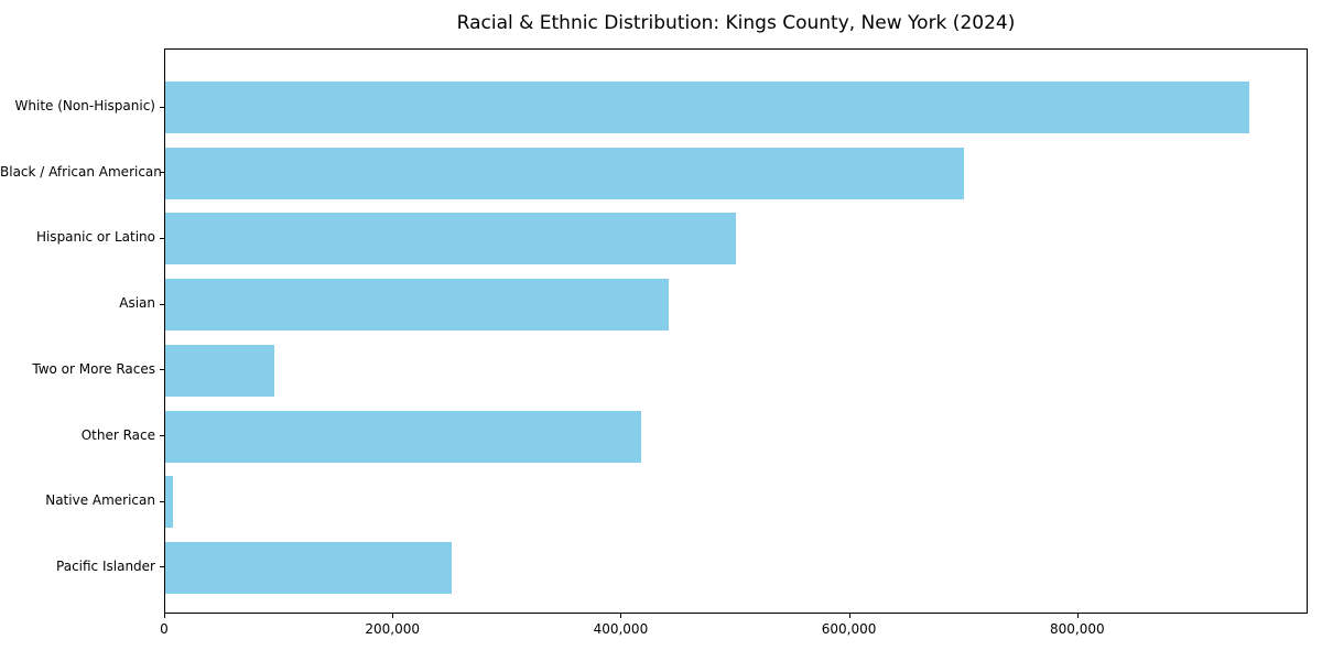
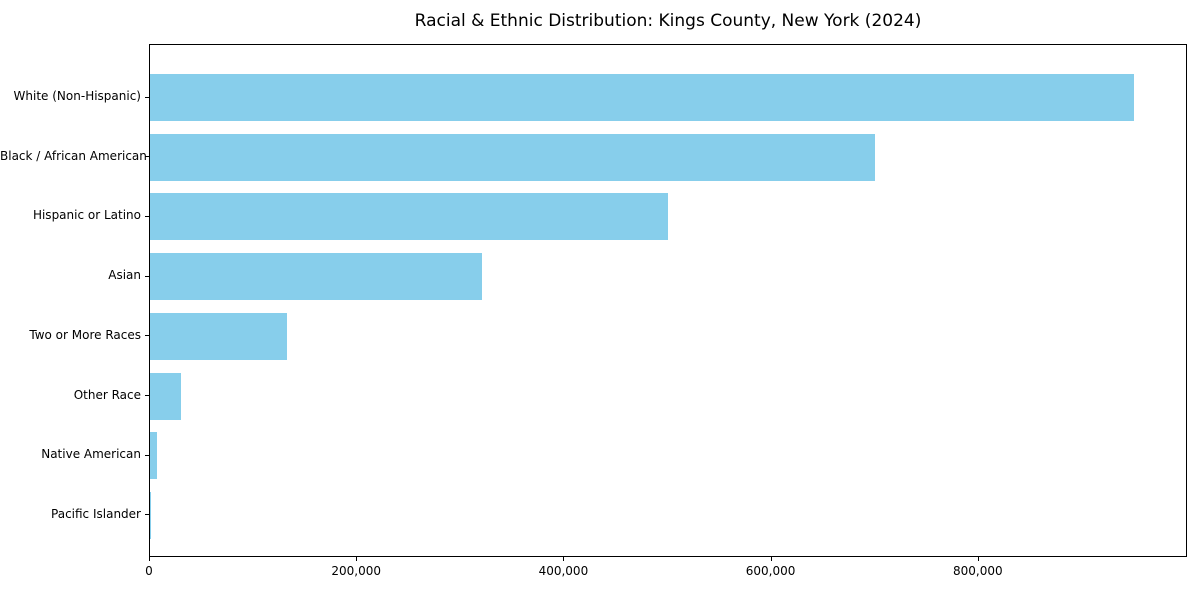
Asian: 441000 -> 320000
Two or More Races: 96000 -> 132000
Other Race: 417000 -> 30000
Pacific Islander: 251000 -> 1000
